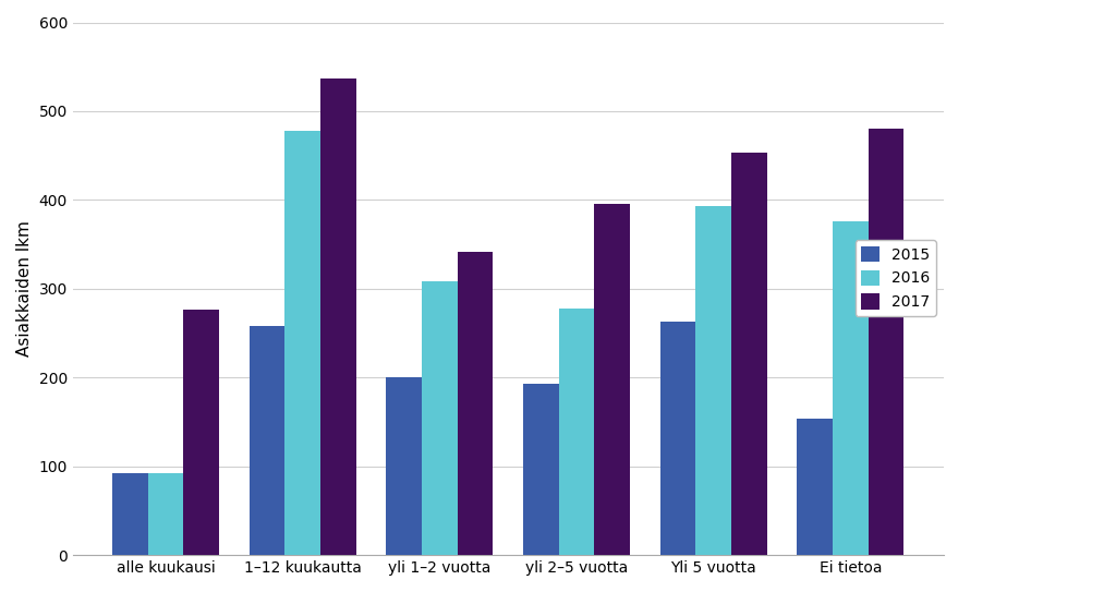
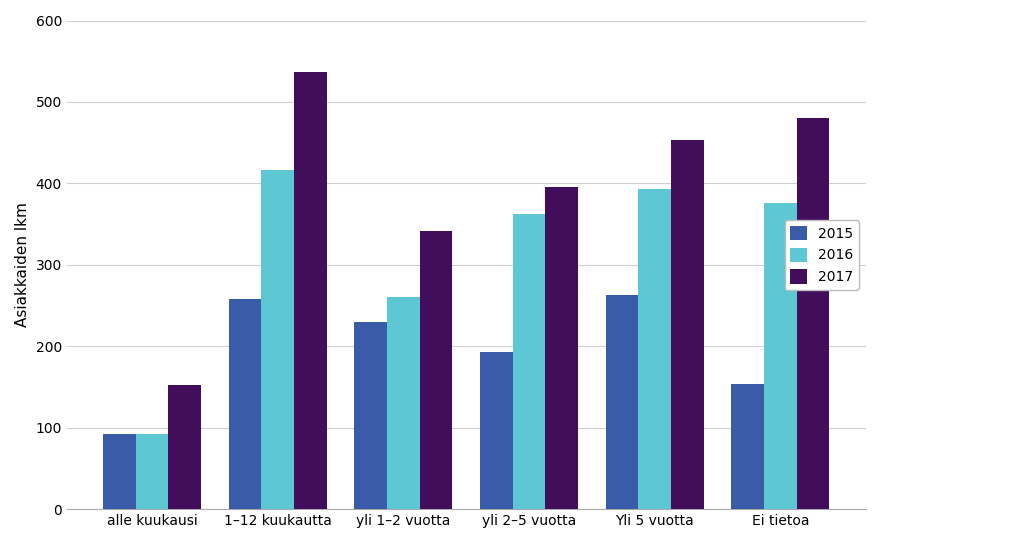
2017/alle kuukausi: 276 -> 153
2016/1–12 kuukautta: 478 -> 416
2015/yli 1–2 vuotta: 200 -> 230
2016/yli 1–2 vuotta: 308 -> 261
2016/yli 2–5 vuotta: 278 -> 363
